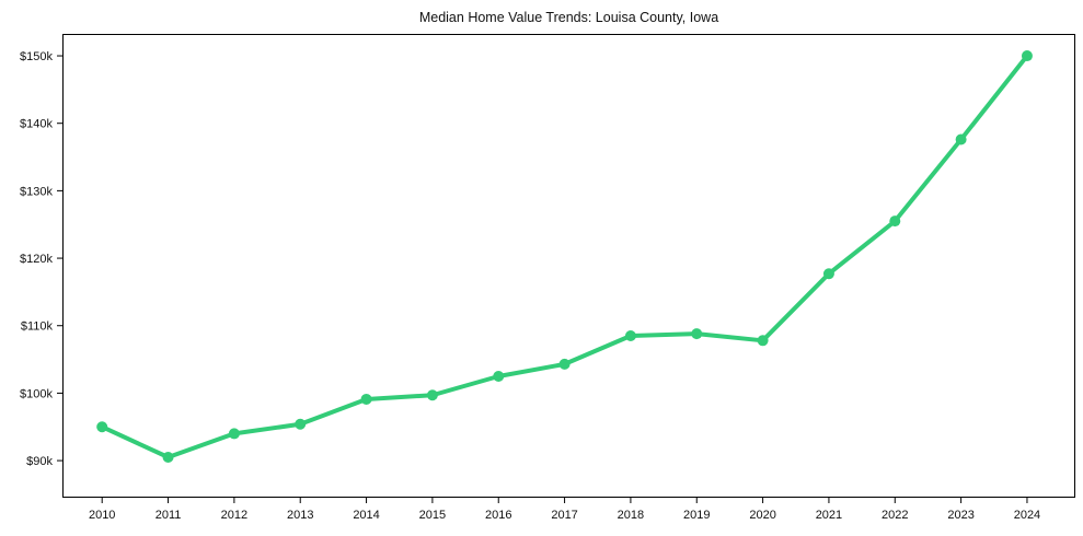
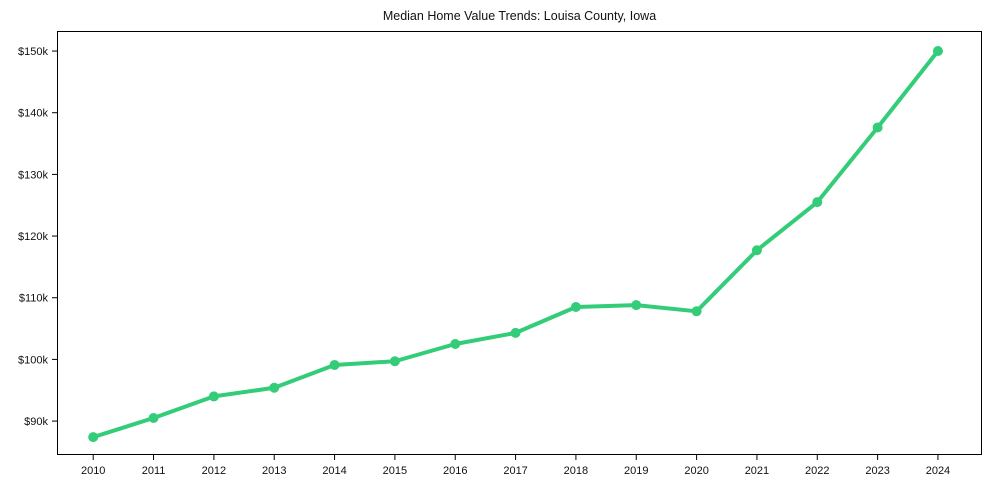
2010: $95k -> $87k
